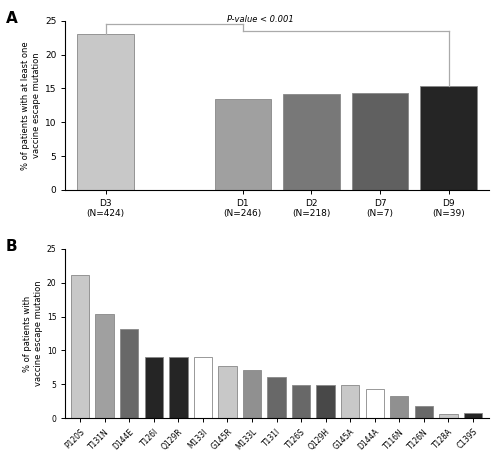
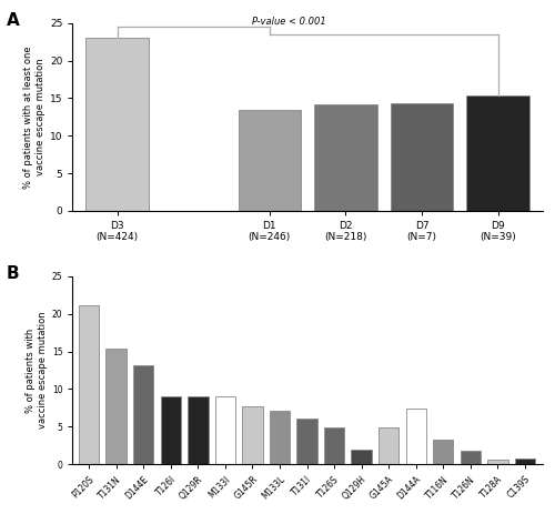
Q129H: 4.9 -> 2.0
D144A: 4.3 -> 7.4
